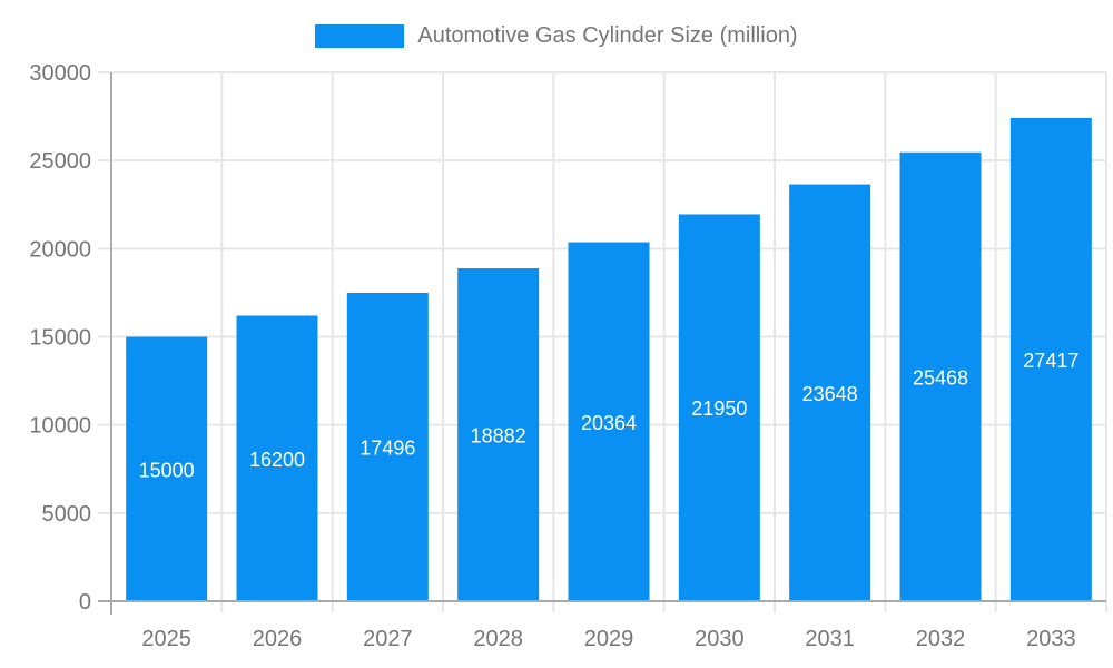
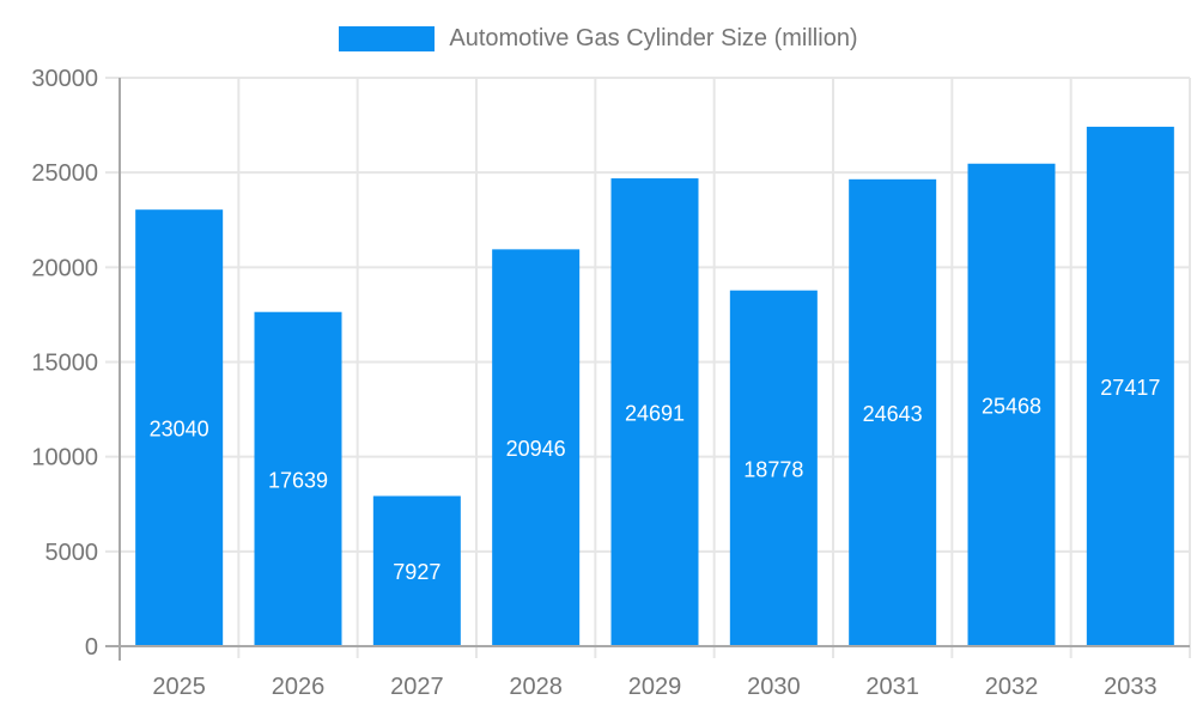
2025: 15000 -> 23040
2026: 16200 -> 17639
2027: 17496 -> 7927
2028: 18882 -> 20946
2029: 20364 -> 24691
2030: 21950 -> 18778
2031: 23648 -> 24643
